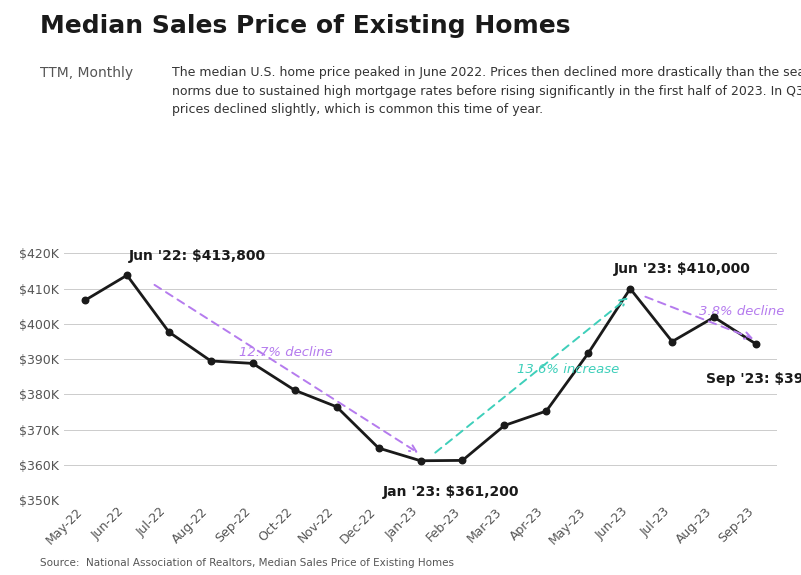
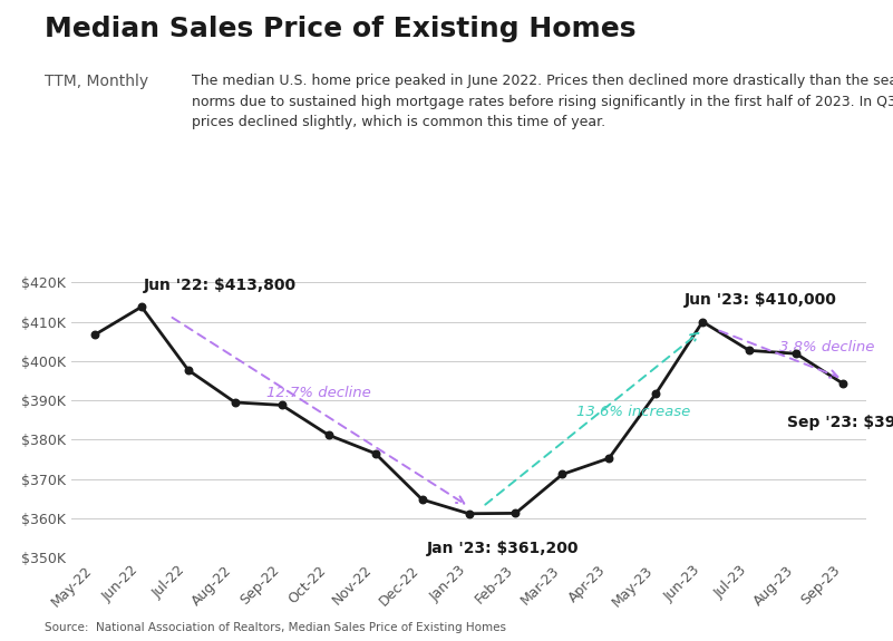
Jul-23: $395.0K -> $402.7K
